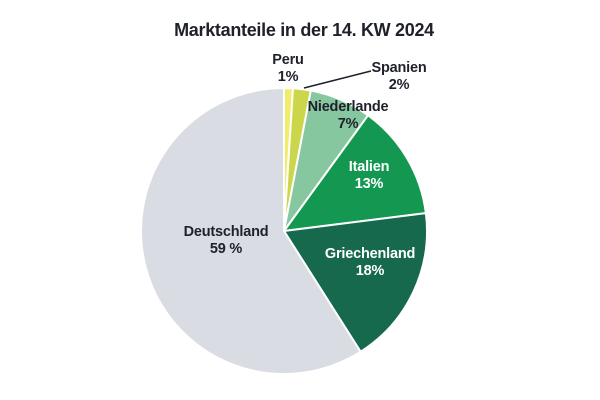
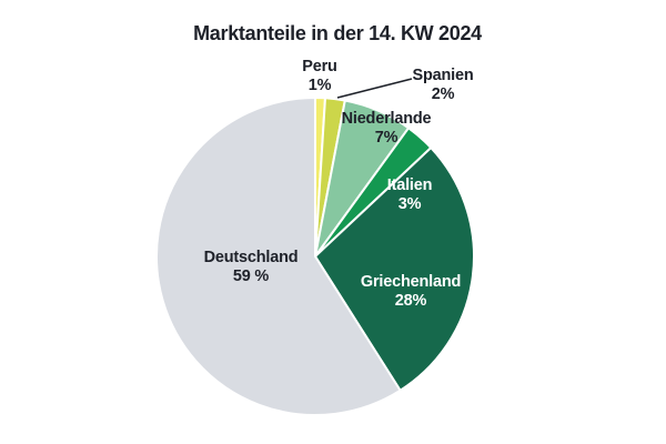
Italien: 13% -> 3%
Griechenland: 18% -> 28%
